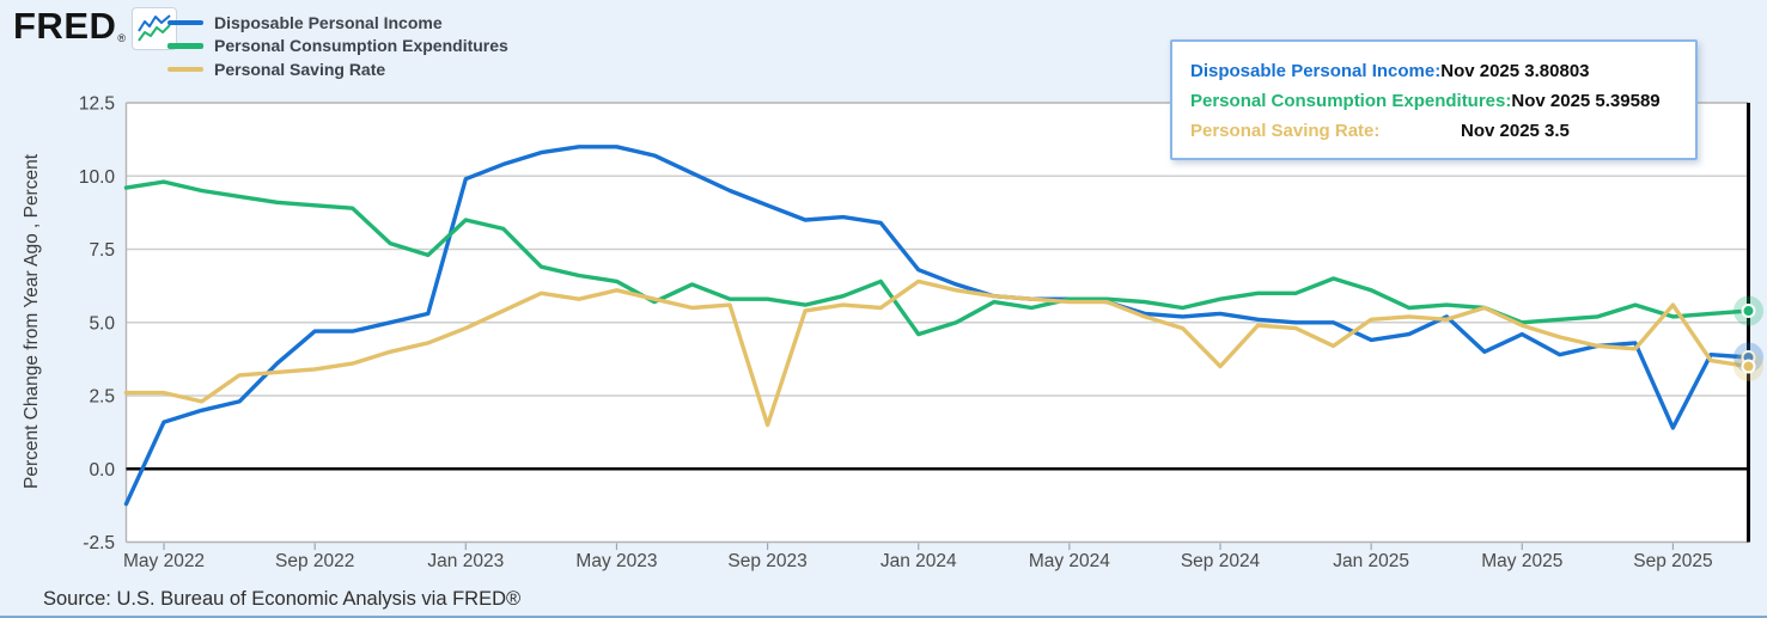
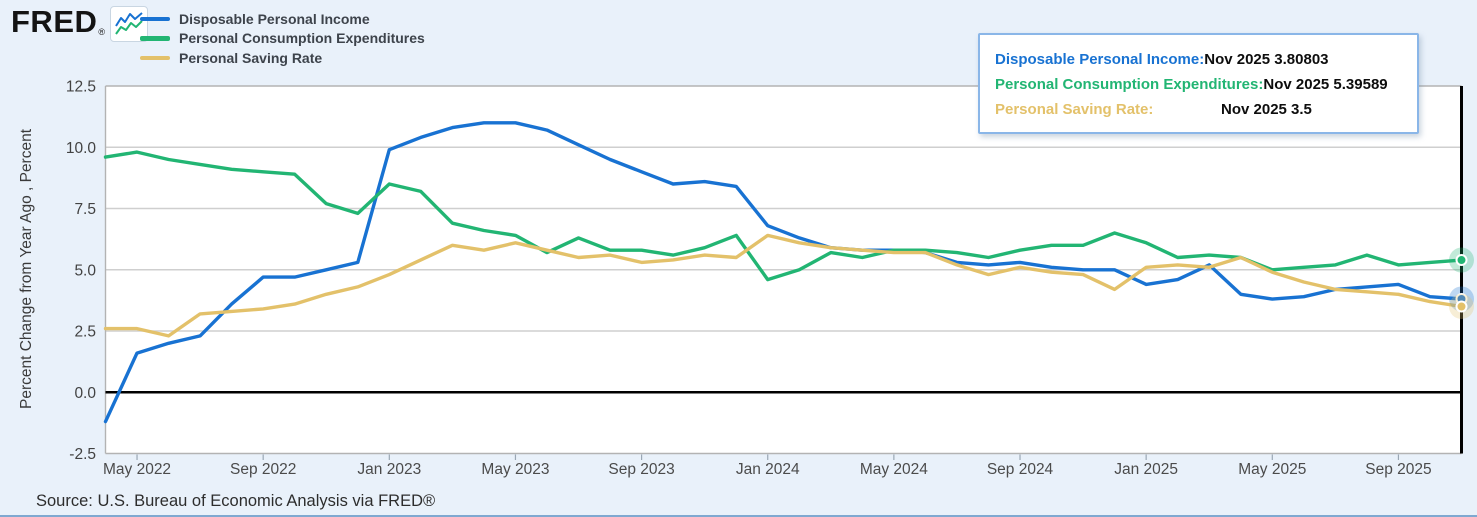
Personal Saving Rate/Sep 2023: 1.5 -> 5.3
Personal Saving Rate/Sep 2024: 3.5 -> 5.1
Disposable Personal Income/May 2025: 4.6 -> 3.8
Disposable Personal Income/Sep 2025: 1.4 -> 4.4
Personal Saving Rate/Sep 2025: 5.6 -> 4.0
